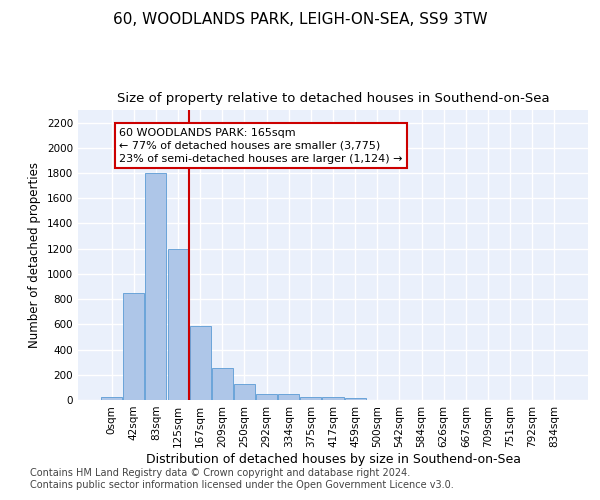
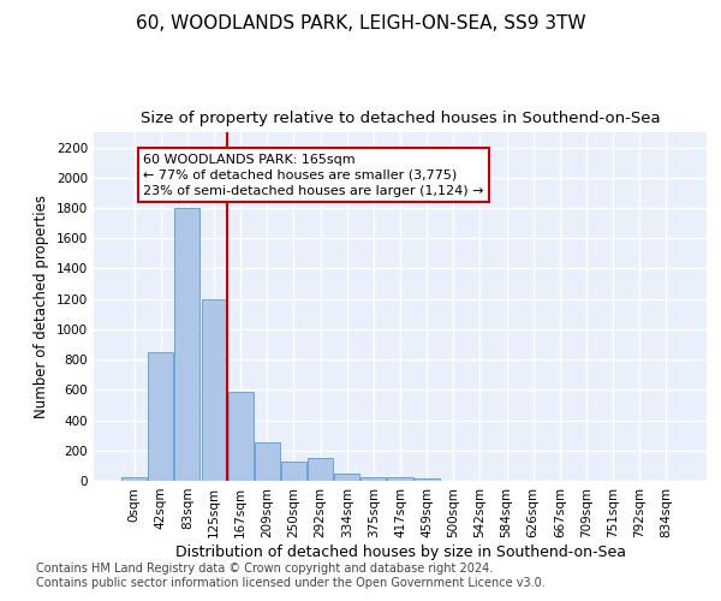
292sqm: 40 -> 150
